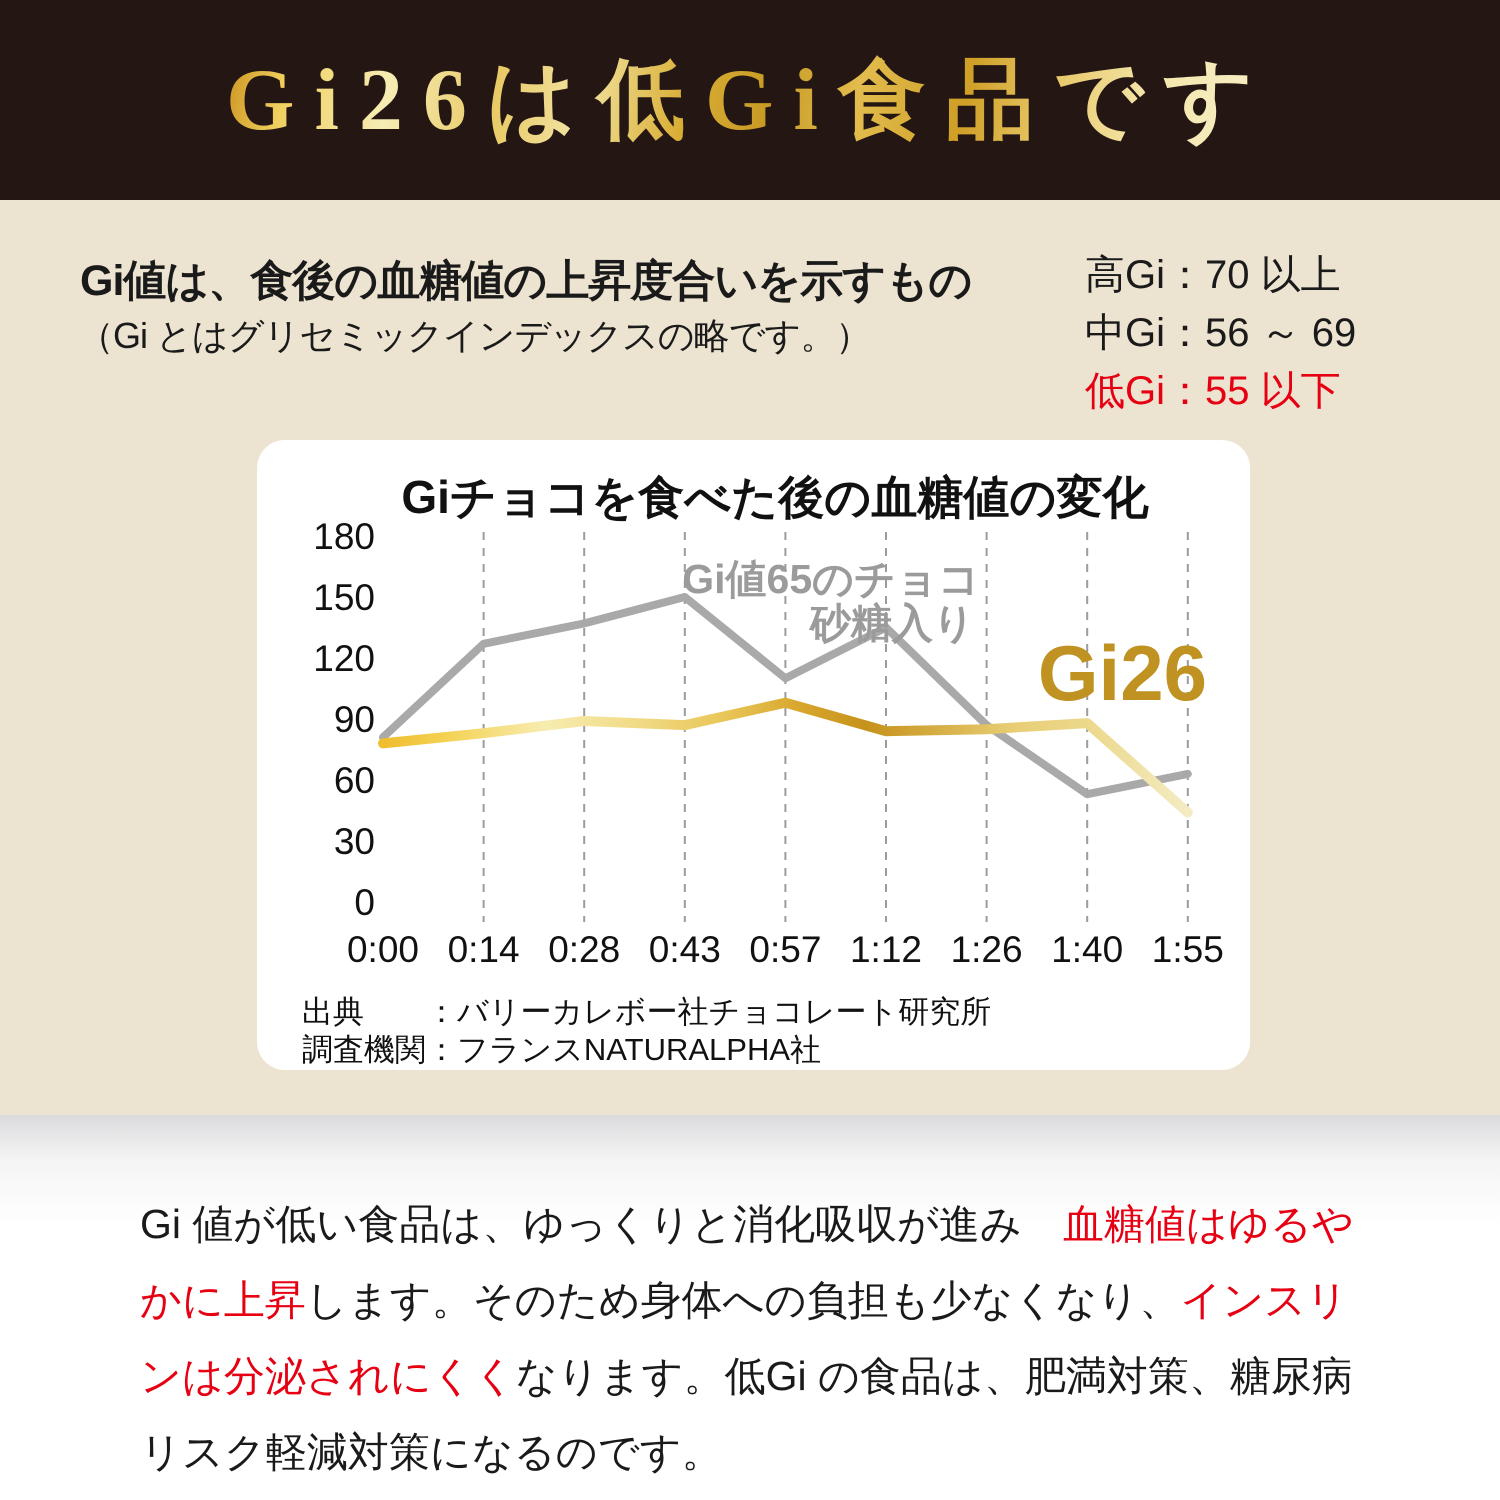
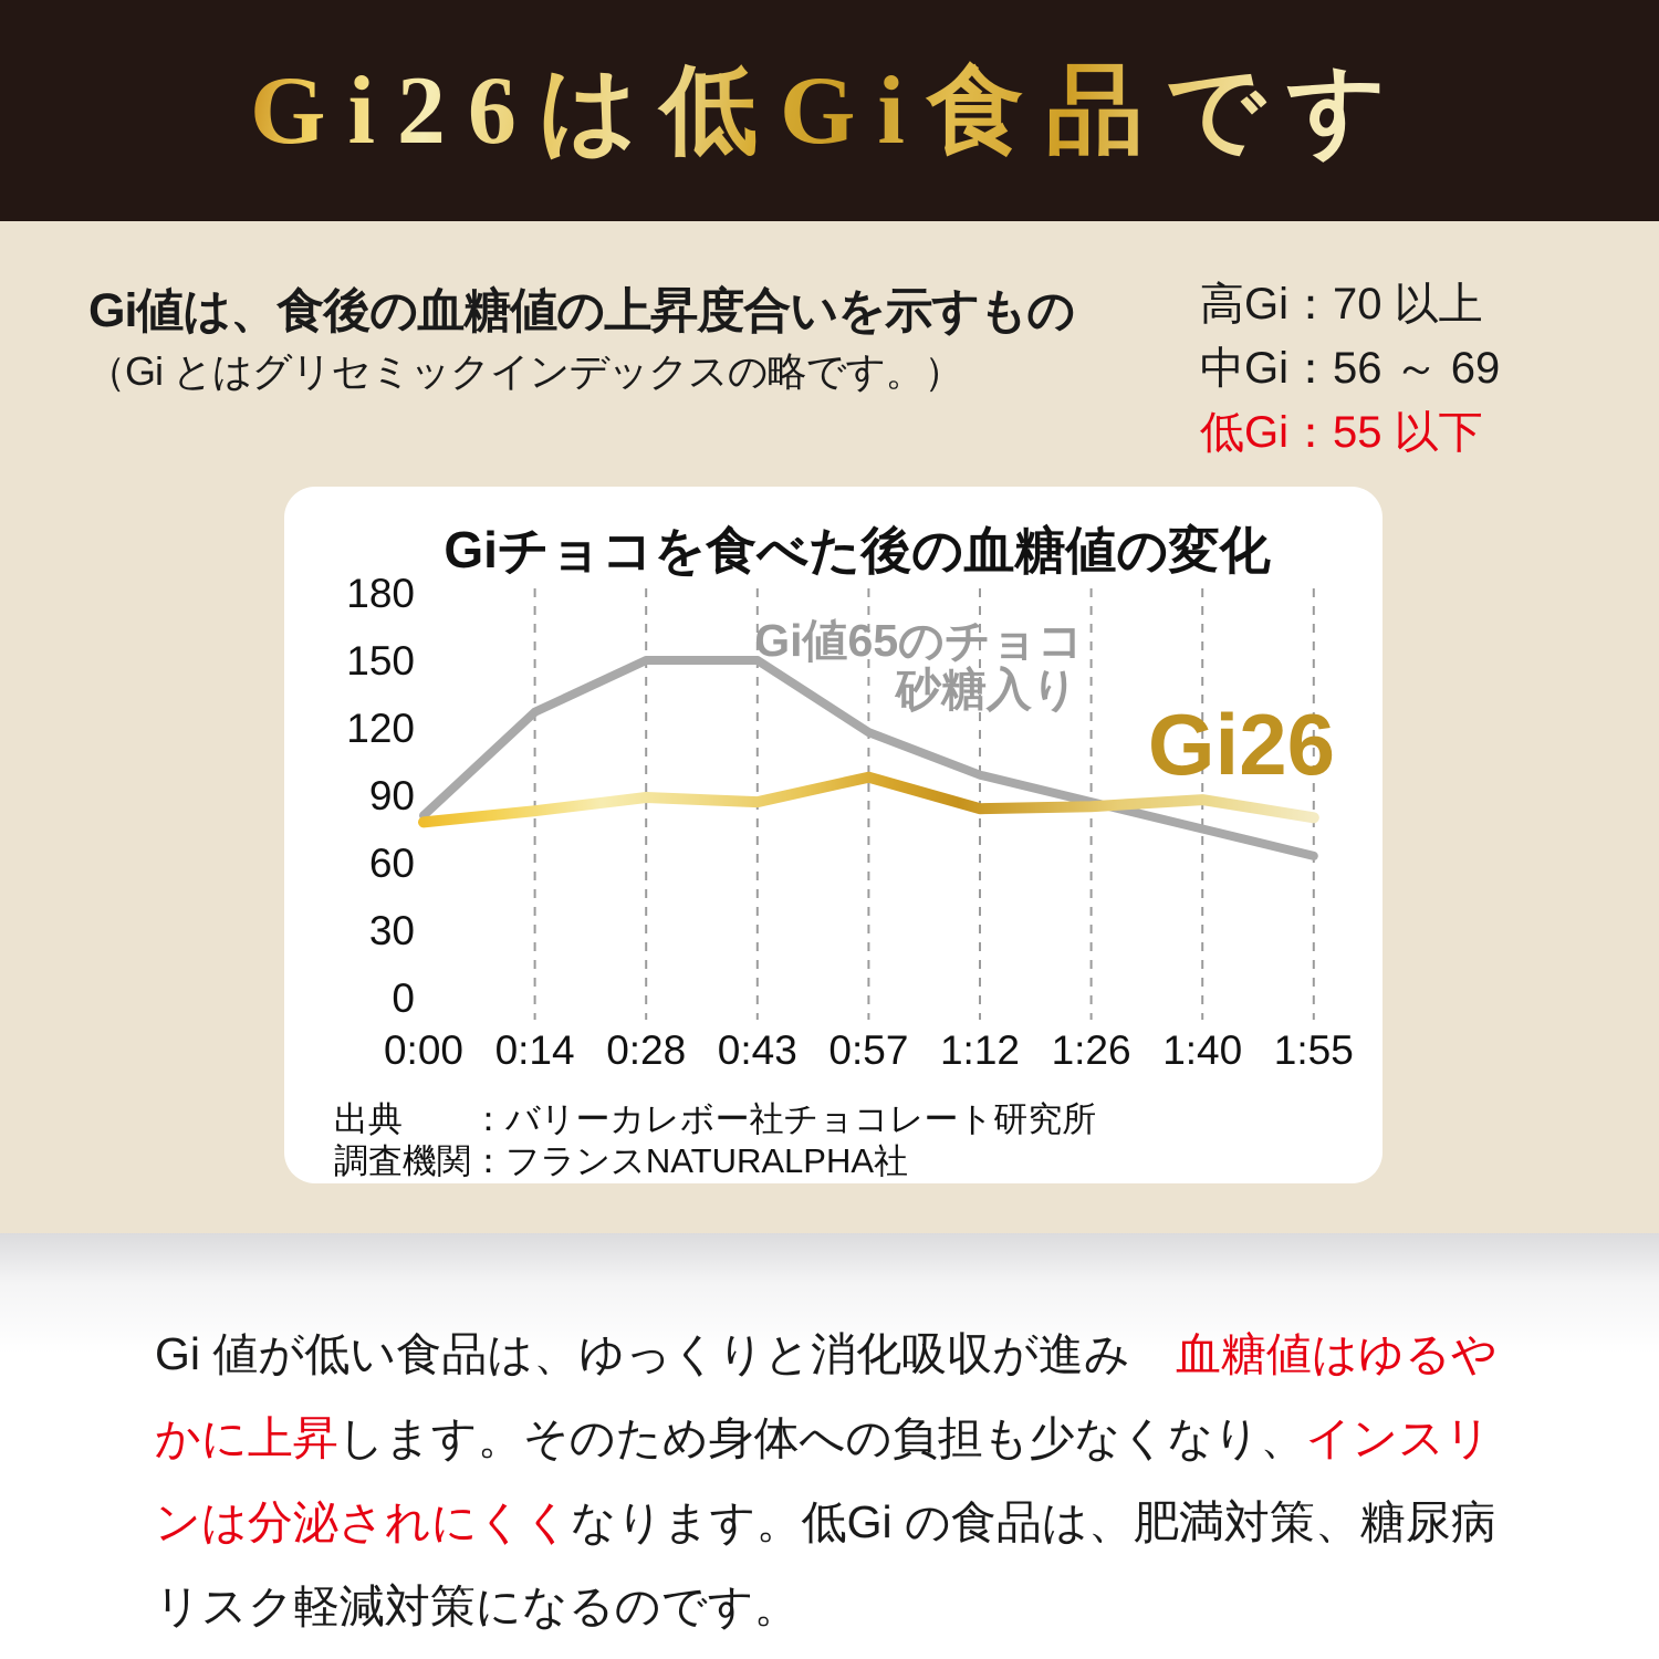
Gi値65のチョコ 砂糖入り/0:28: 137 -> 150
Gi値65のチョコ 砂糖入り/0:57: 110 -> 118
Gi値65のチョコ 砂糖入り/1:12: 135 -> 99
Gi値65のチョコ 砂糖入り/1:40: 53 -> 75
Gi26/1:55: 44 -> 80
